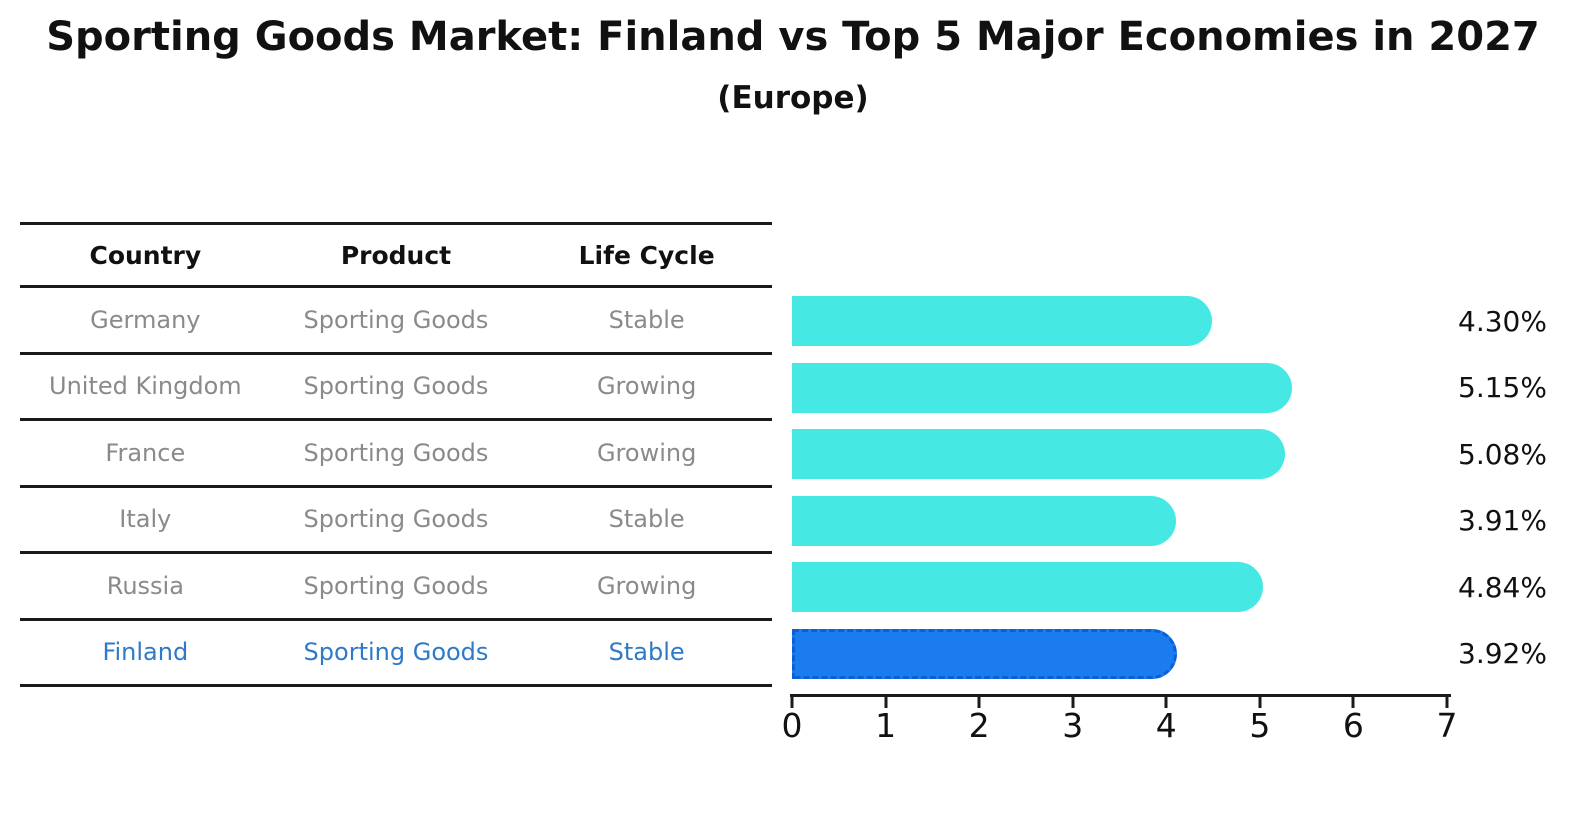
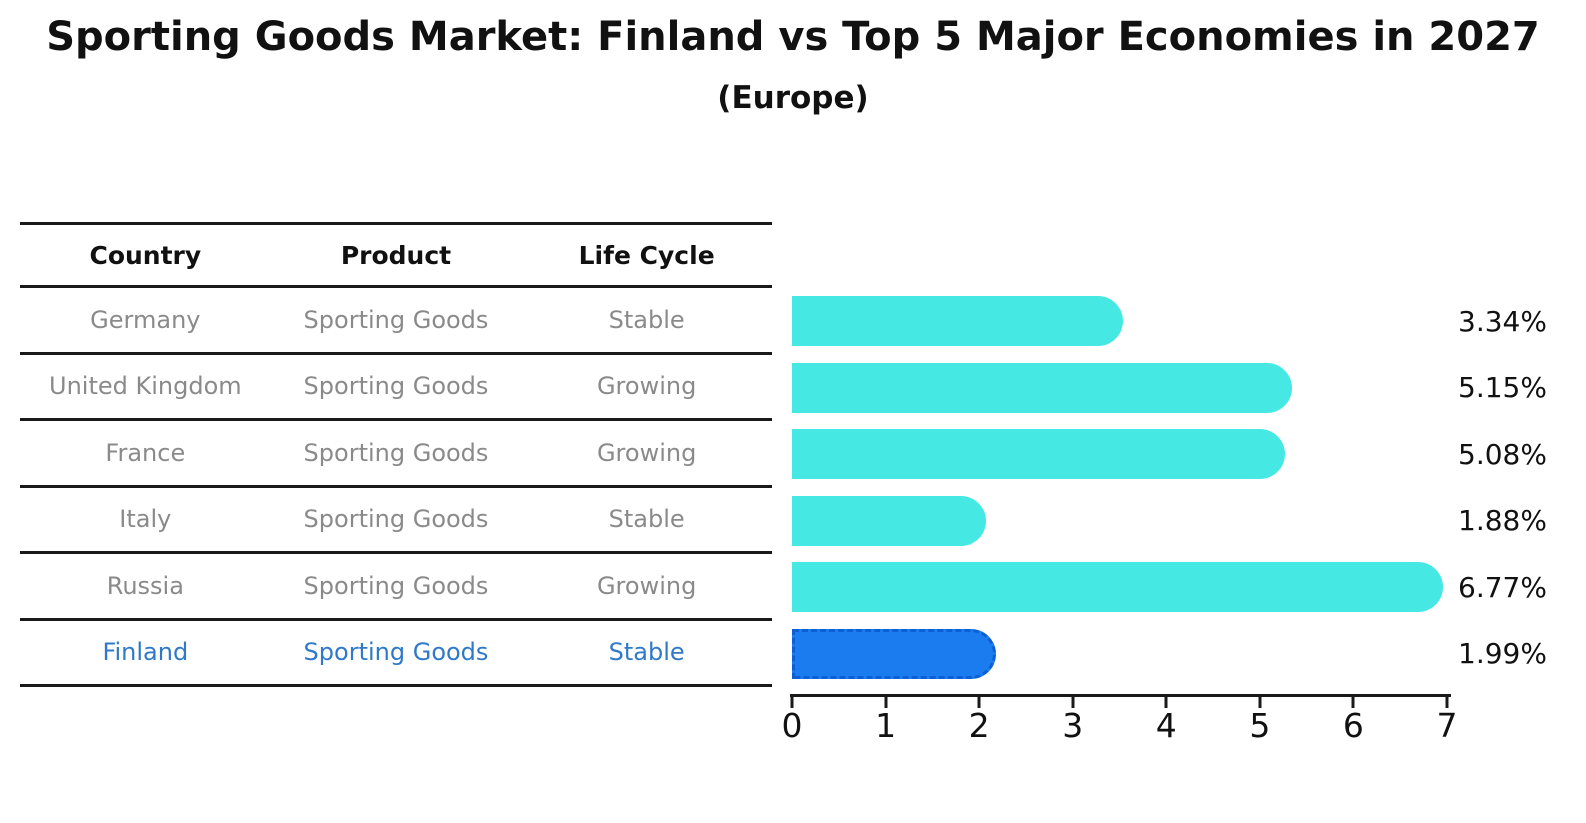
Germany: 4.30% -> 3.34%
Italy: 3.91% -> 1.88%
Russia: 4.84% -> 6.77%
Finland: 3.92% -> 1.99%
